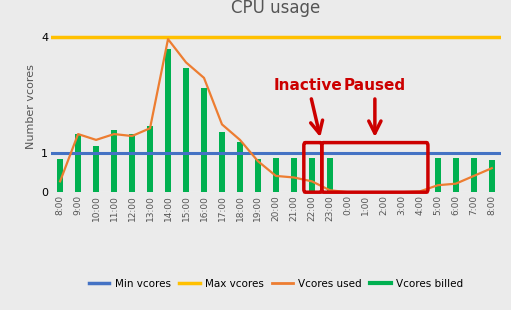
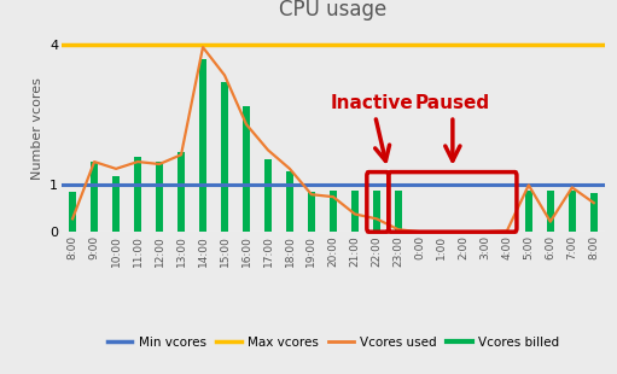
Vcores used/16:00: 2.95 -> 2.30
Vcores used/20:00: 0.42 -> 0.75
Vcores used/5:00: 0.18 -> 1.00
Vcores used/7:00: 0.42 -> 0.95
